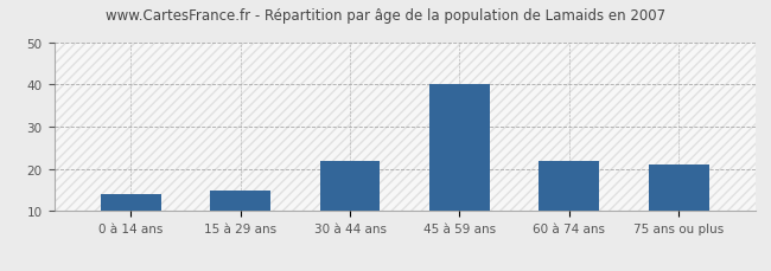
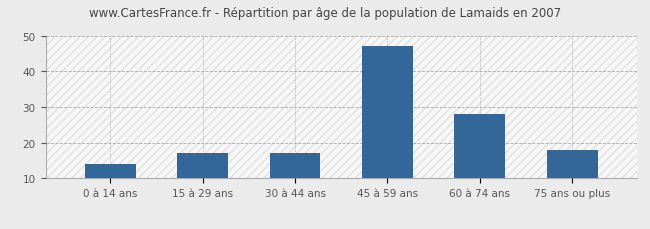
15 à 29 ans: 15 -> 17
30 à 44 ans: 22 -> 17
45 à 59 ans: 40 -> 47
60 à 74 ans: 22 -> 28
75 ans ou plus: 21 -> 18
